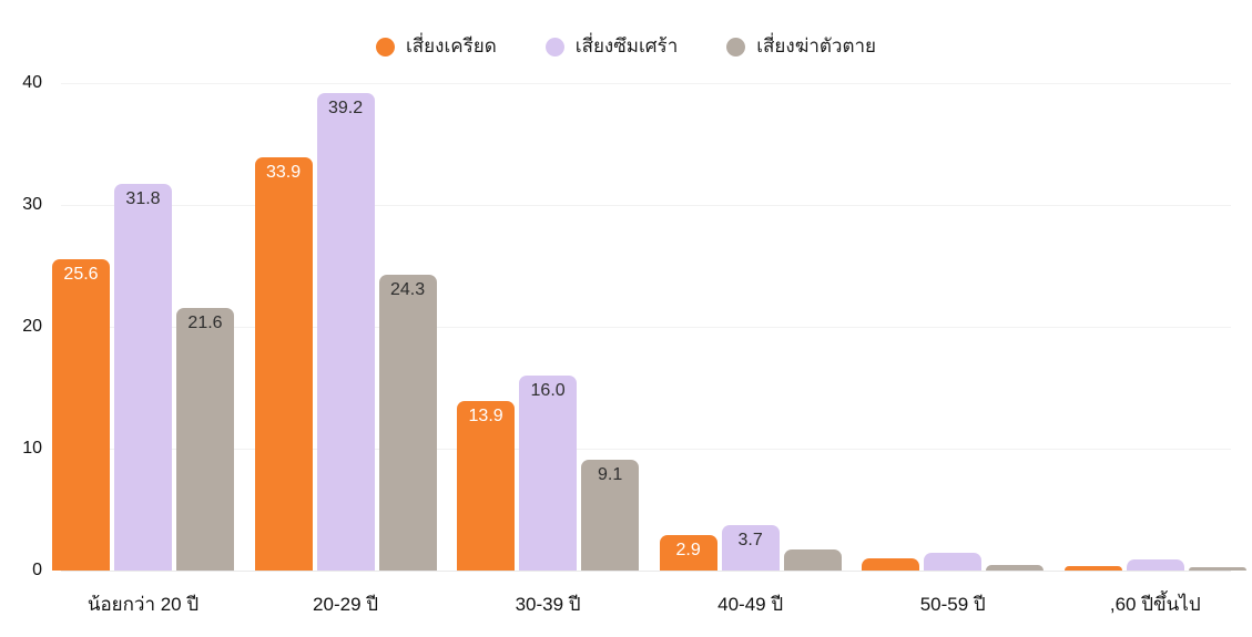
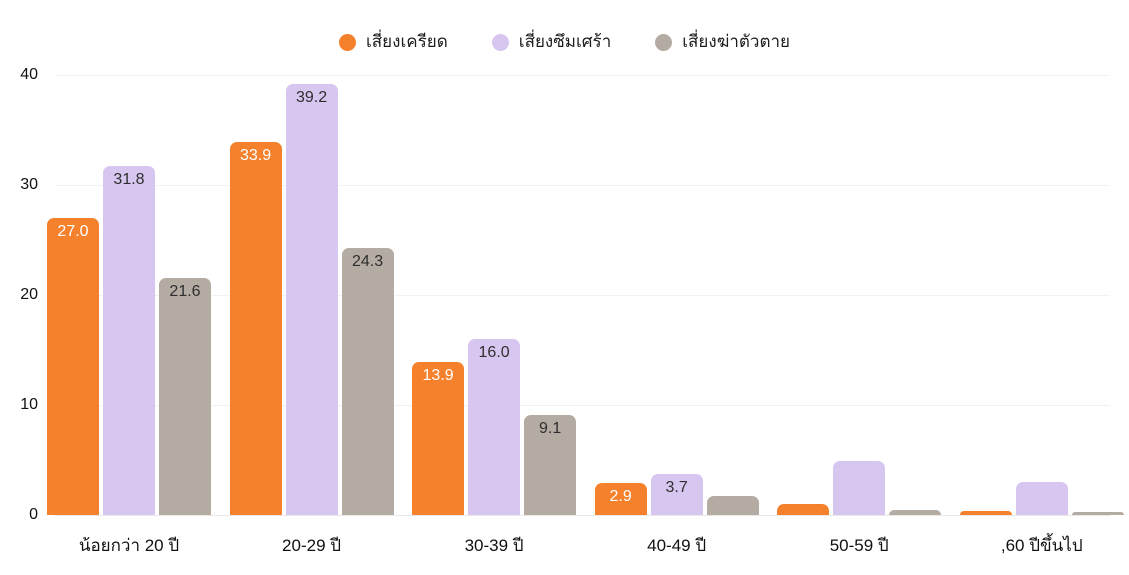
เสี่ยงเครียด/น้อยกว่า 20 ปี: 25.6 -> 27.0
เสี่ยงซึมเศร้า/50-59 ปี: 1.5 -> 4.9
เสี่ยงซึมเศร้า/,60 ปีขึ้นไป: 0.9 -> 3.0
